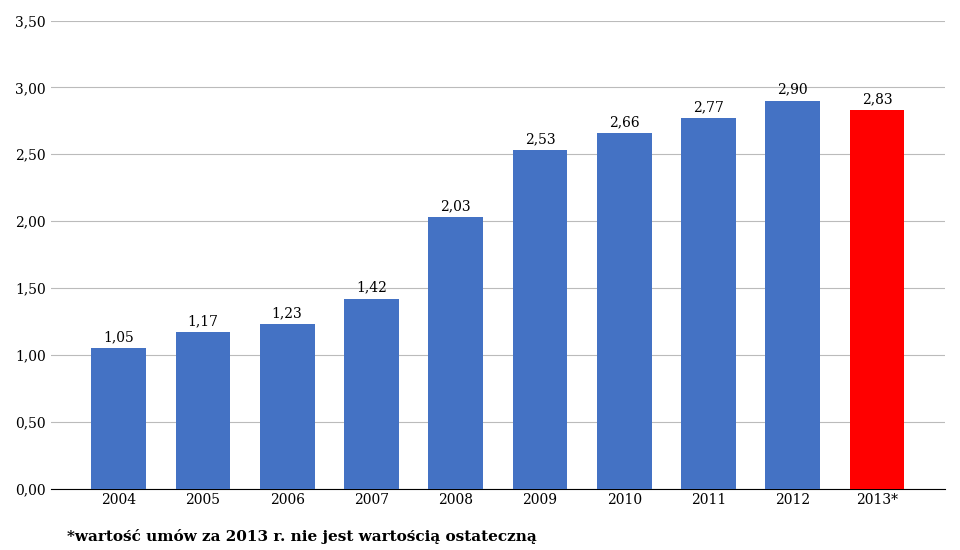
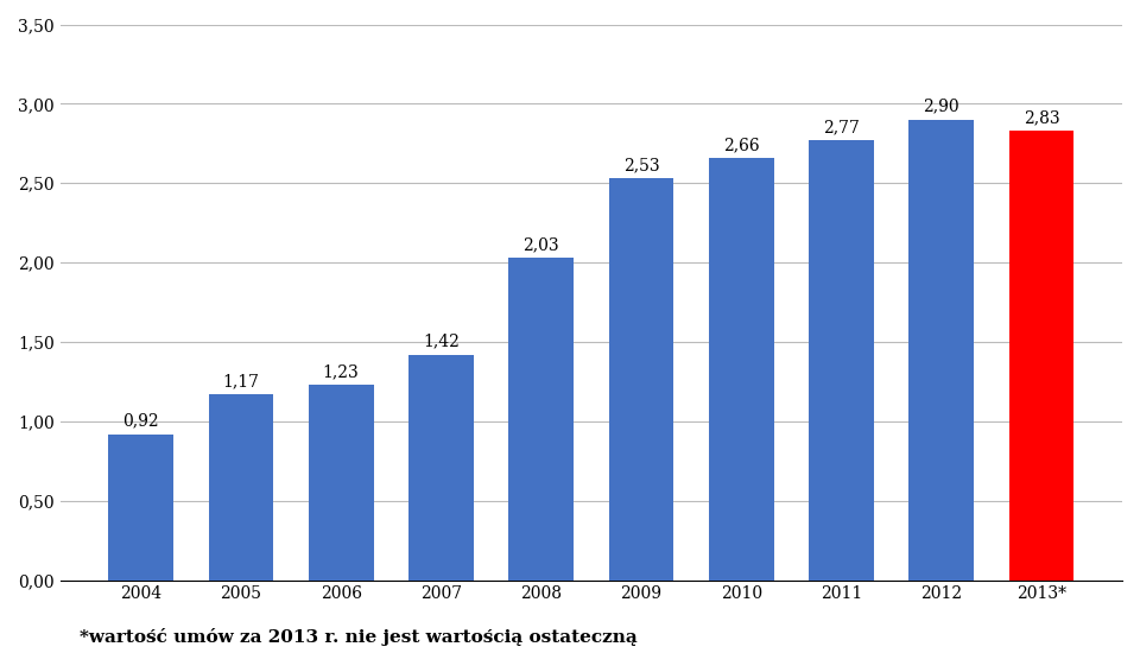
2004: 1,05 -> 0,92
